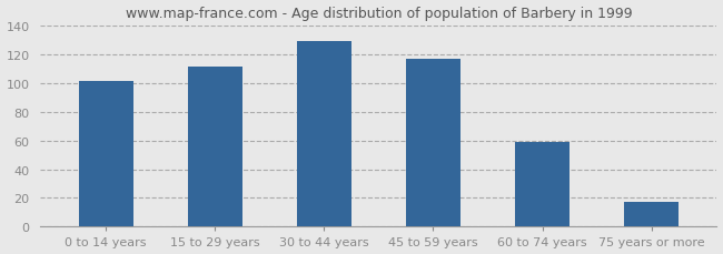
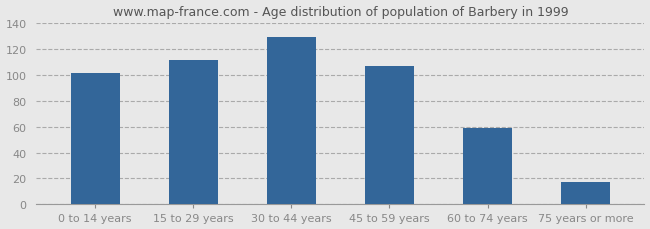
45 to 59 years: 117 -> 107
